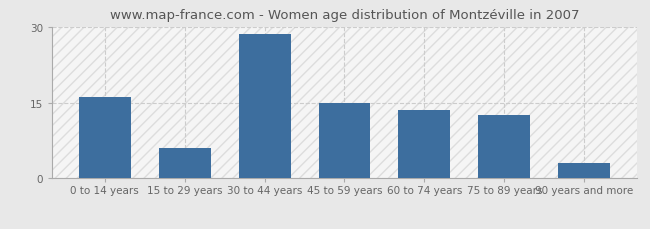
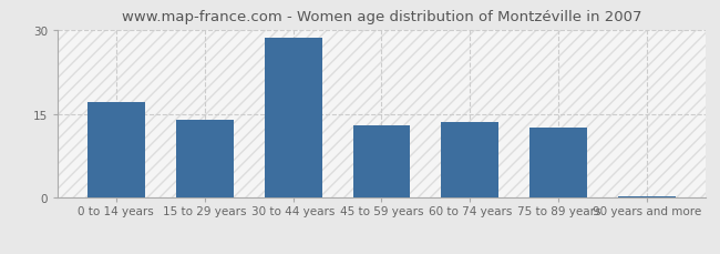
0 to 14 years: 16.0 -> 17.0
15 to 29 years: 6.0 -> 14.0
45 to 59 years: 15.0 -> 13.0
90 years and more: 3.0 -> 0.3
